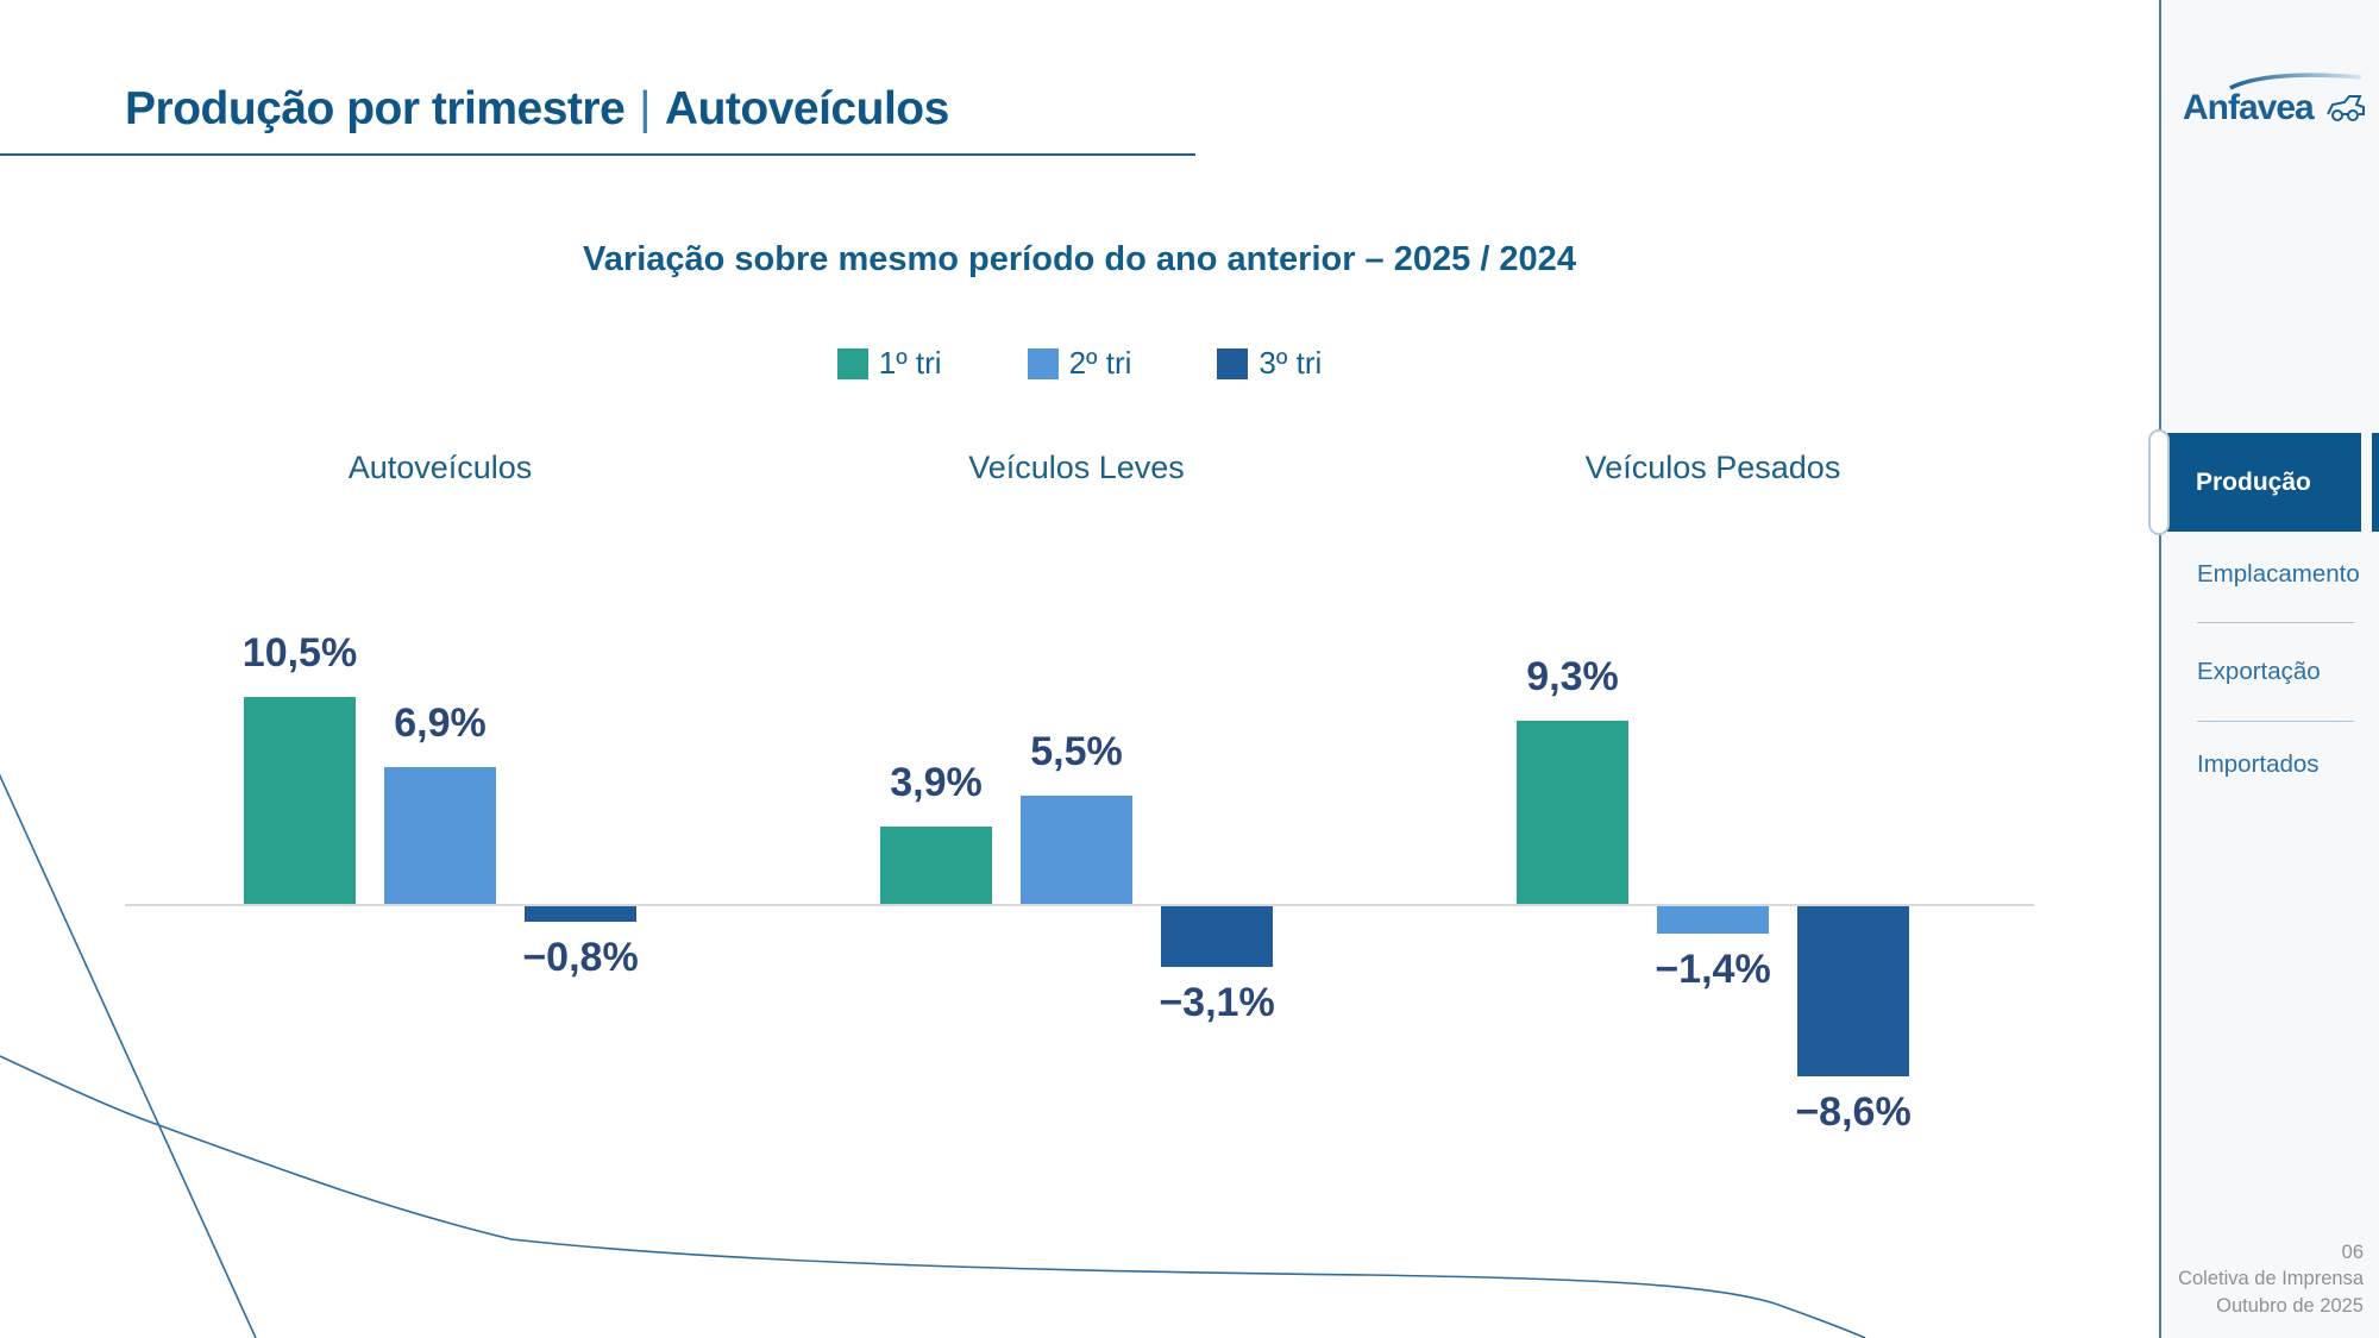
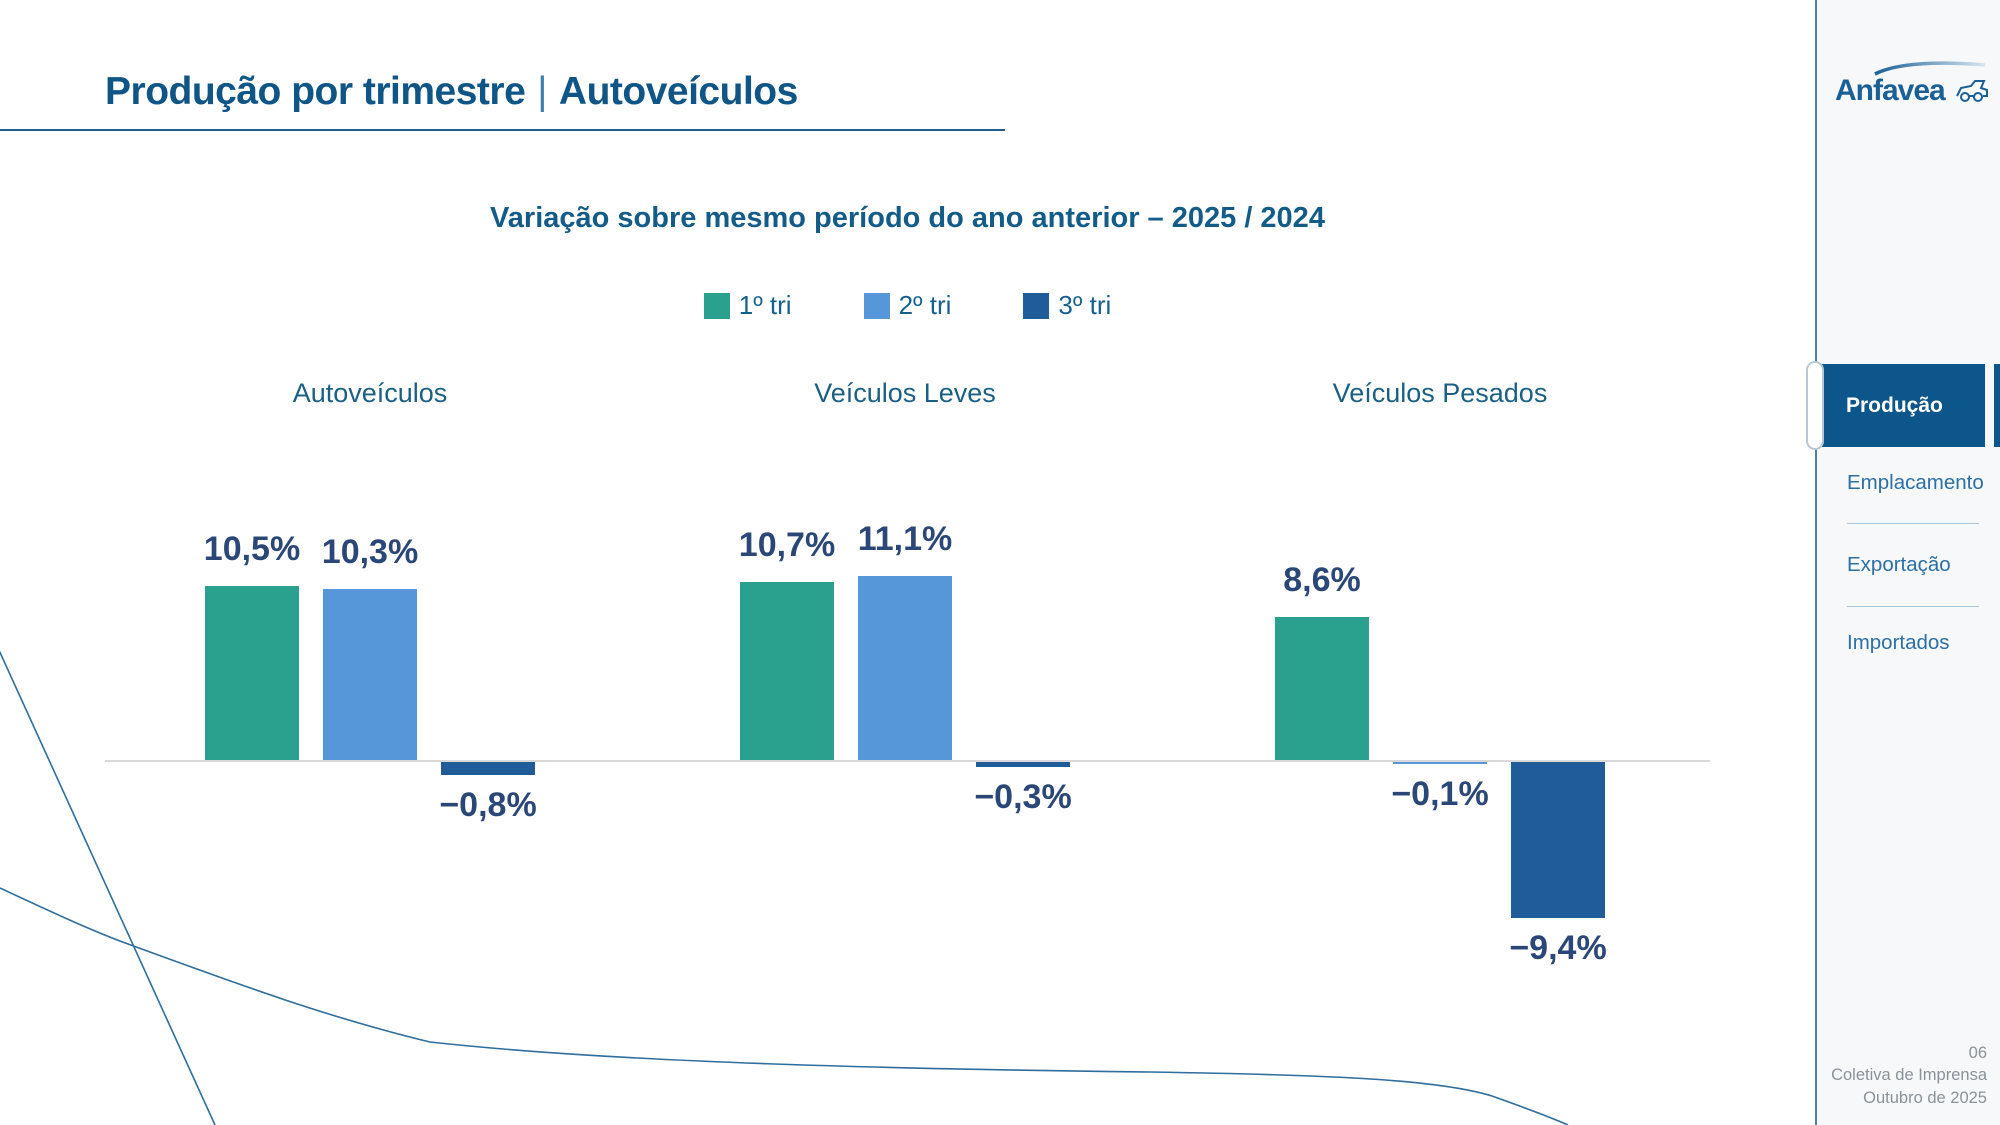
2º tri/Autoveículos: 6,9% -> 10,3%
1º tri/Veículos Leves: 3,9% -> 10,7%
2º tri/Veículos Leves: 5,5% -> 11,1%
3º tri/Veículos Leves: −3,1% -> −0,3%
1º tri/Veículos Pesados: 9,3% -> 8,6%
2º tri/Veículos Pesados: −1,4% -> −0,1%
3º tri/Veículos Pesados: −8,6% -> −9,4%
